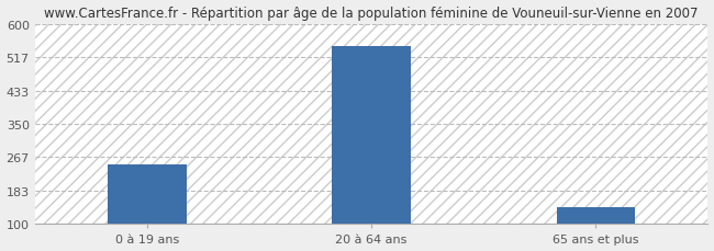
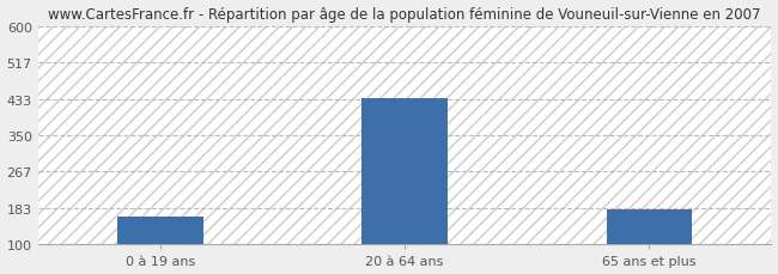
0 à 19 ans: 249 -> 165
20 à 64 ans: 545 -> 435
65 ans et plus: 143 -> 180
